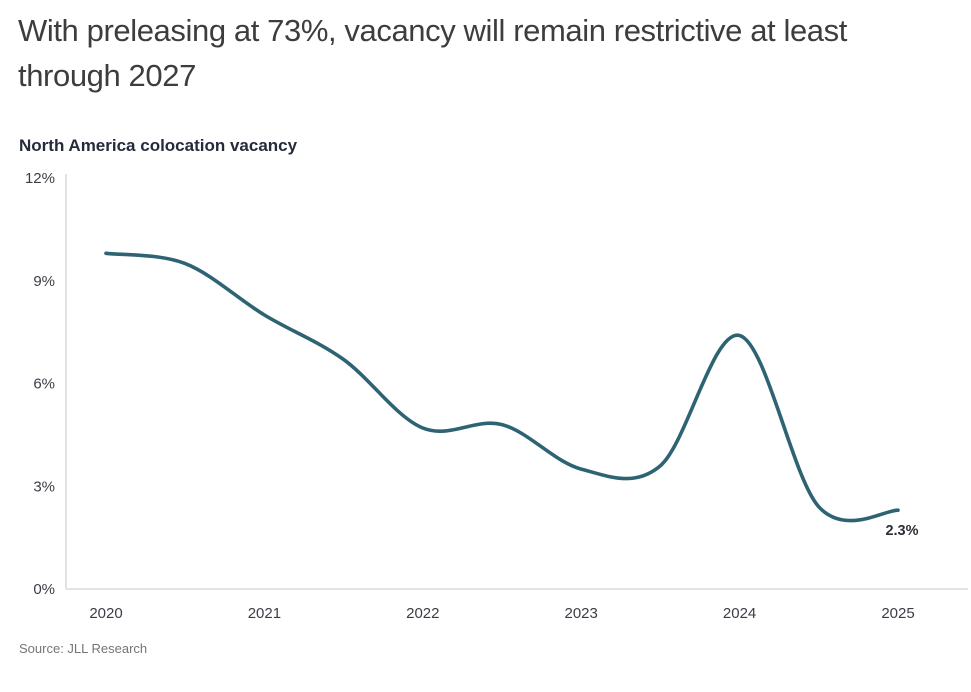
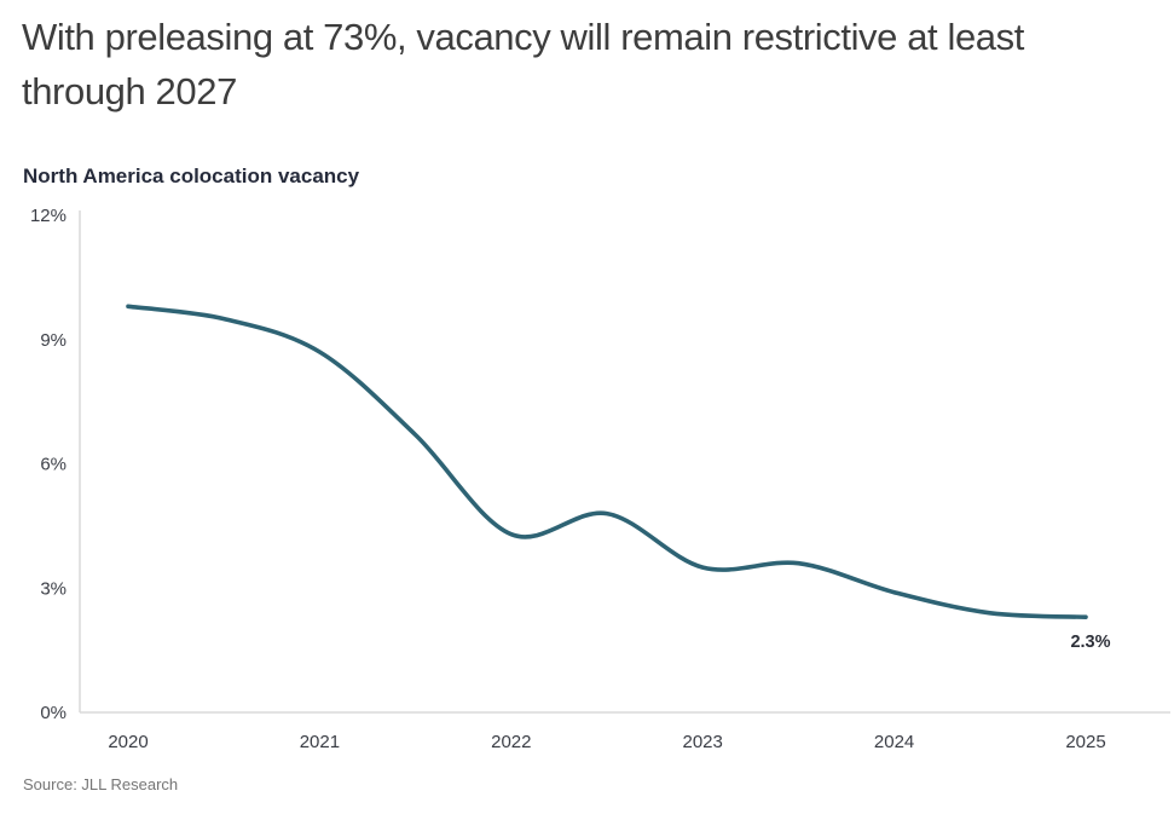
2021: 8.0% -> 8.7%
2022: 4.7% -> 4.3%
2024: 7.4% -> 2.9%
